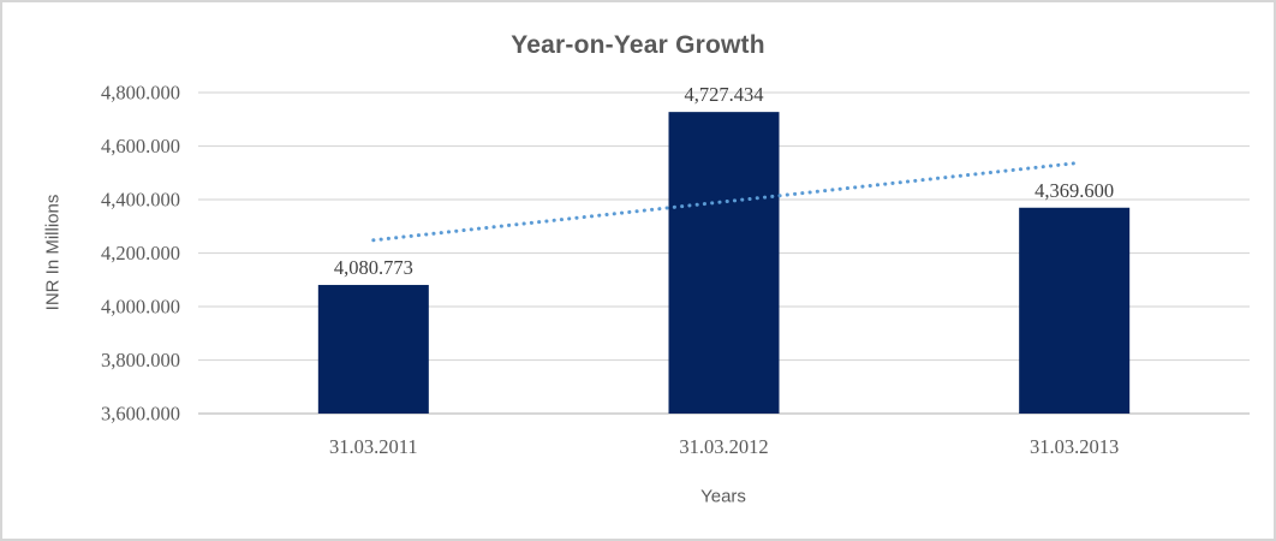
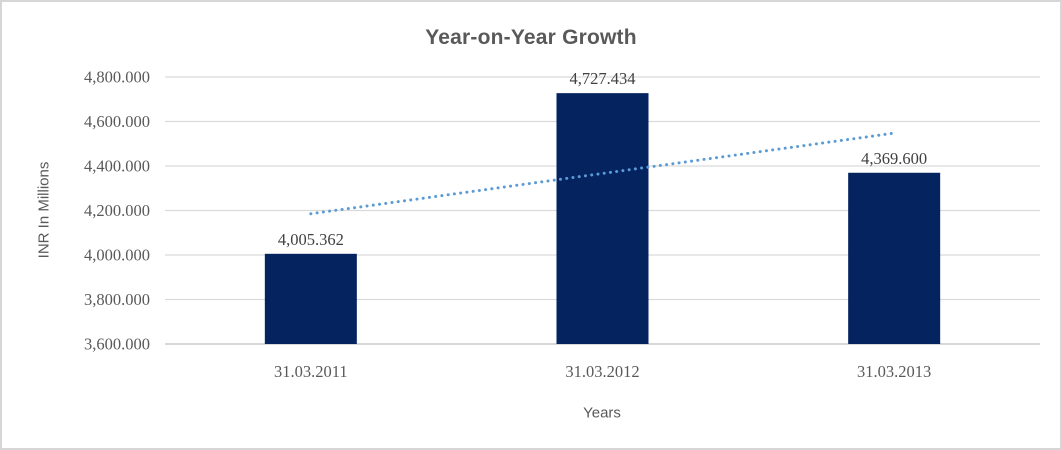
31.03.2011: 4,080.773 -> 4,005.362
